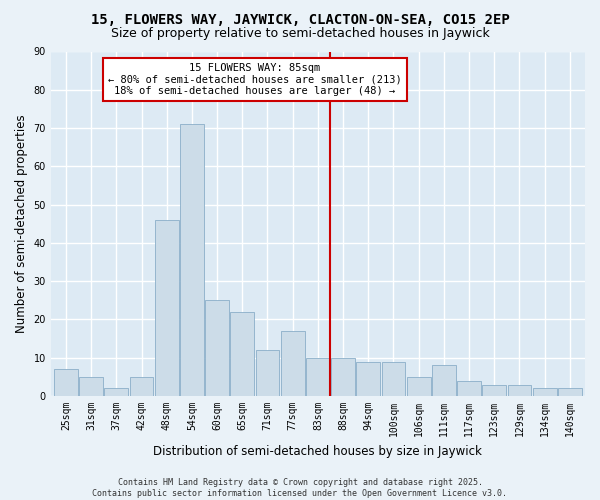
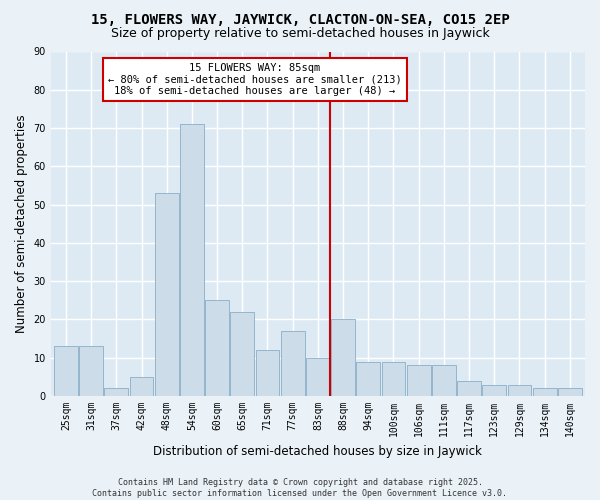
25sqm: 7 -> 13
31sqm: 5 -> 13
48sqm: 46 -> 53
88sqm: 10 -> 20
106sqm: 5 -> 8
